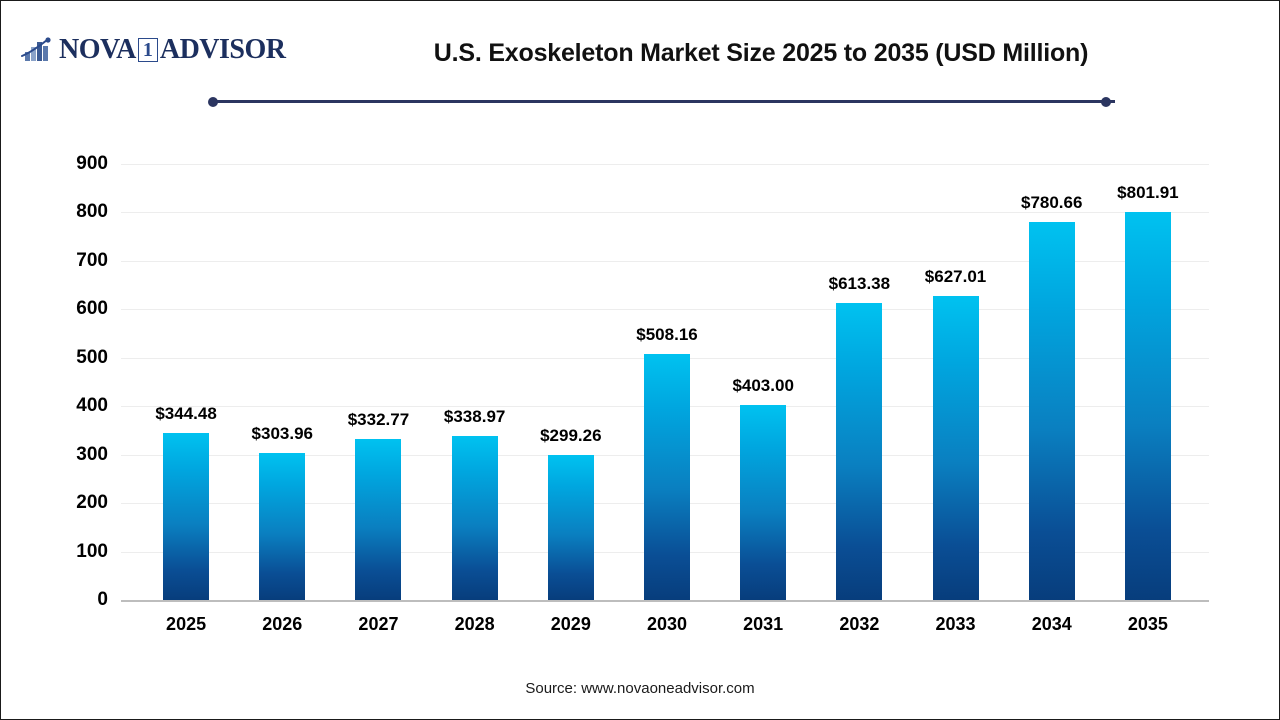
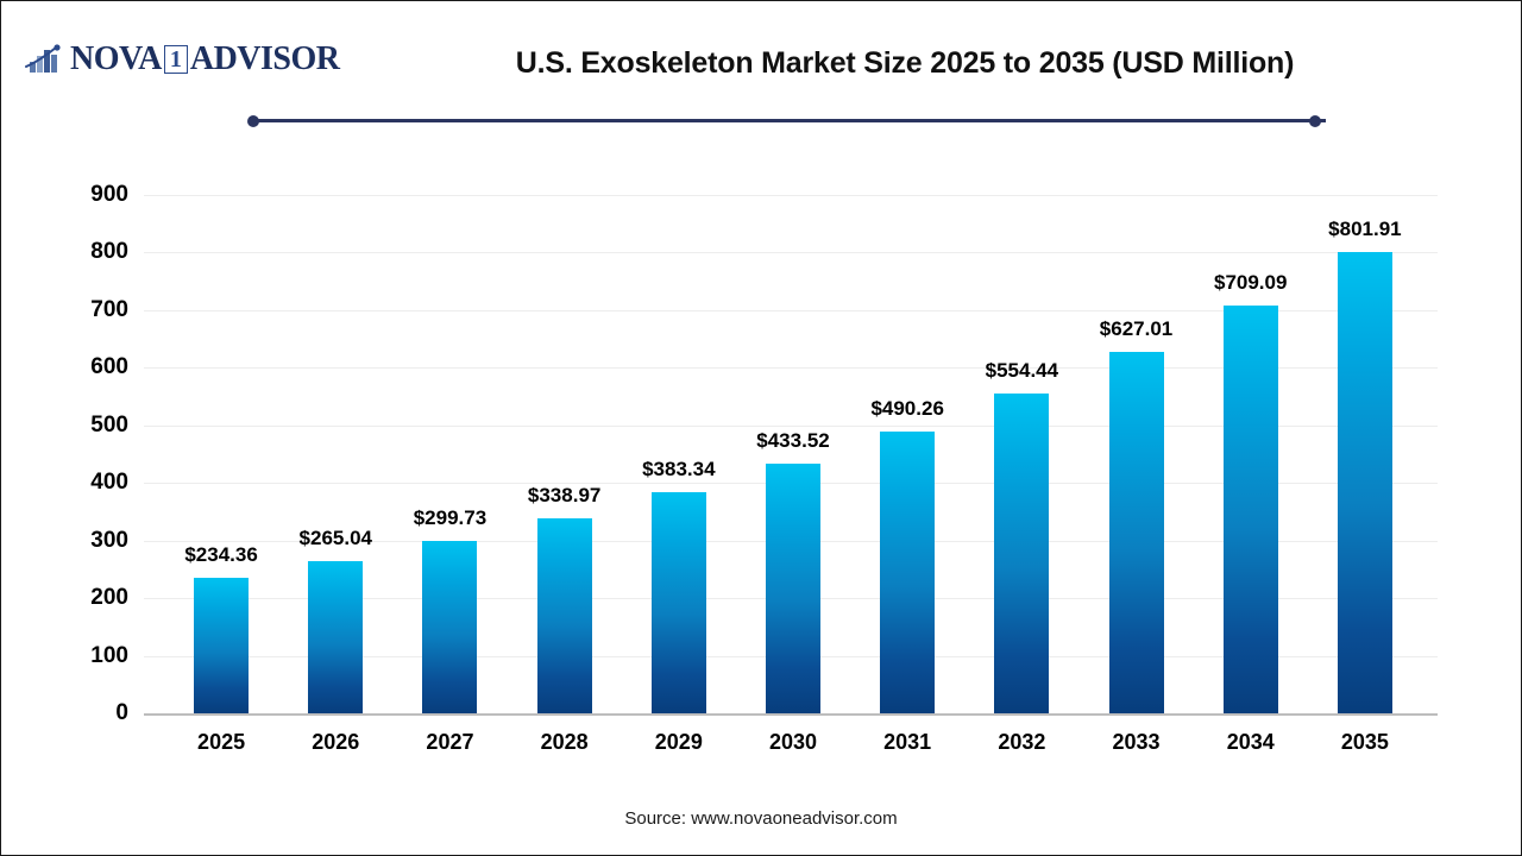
2025: $344.48 -> $234.36
2026: $303.96 -> $265.04
2027: $332.77 -> $299.73
2029: $299.26 -> $383.34
2030: $508.16 -> $433.52
2031: $403.00 -> $490.26
2032: $613.38 -> $554.44
2034: $780.66 -> $709.09
